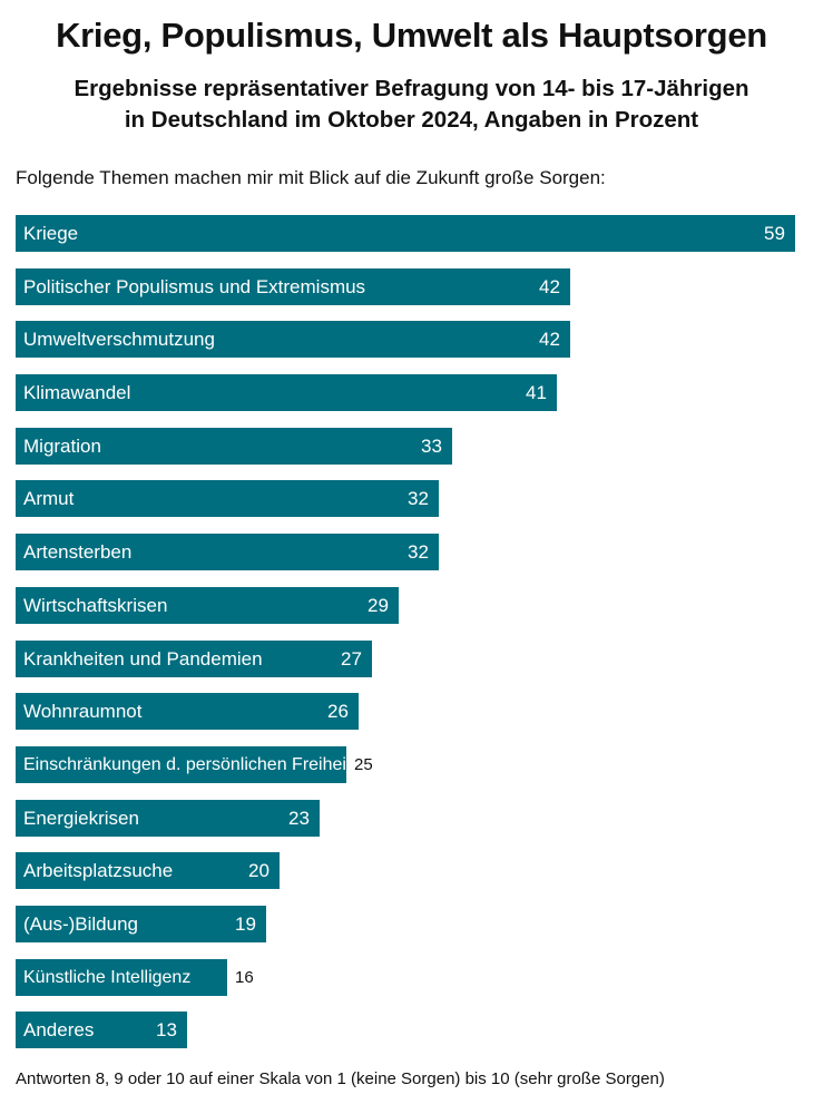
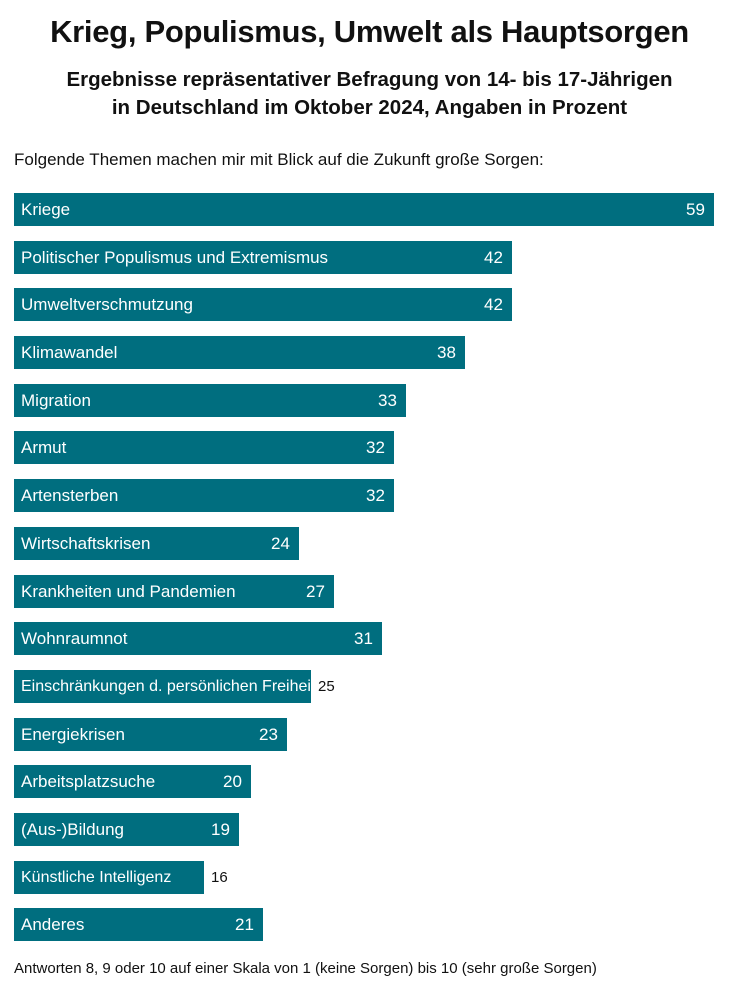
Klimawandel: 41 -> 38
Wirtschaftskrisen: 29 -> 24
Wohnraumnot: 26 -> 31
Anderes: 13 -> 21
